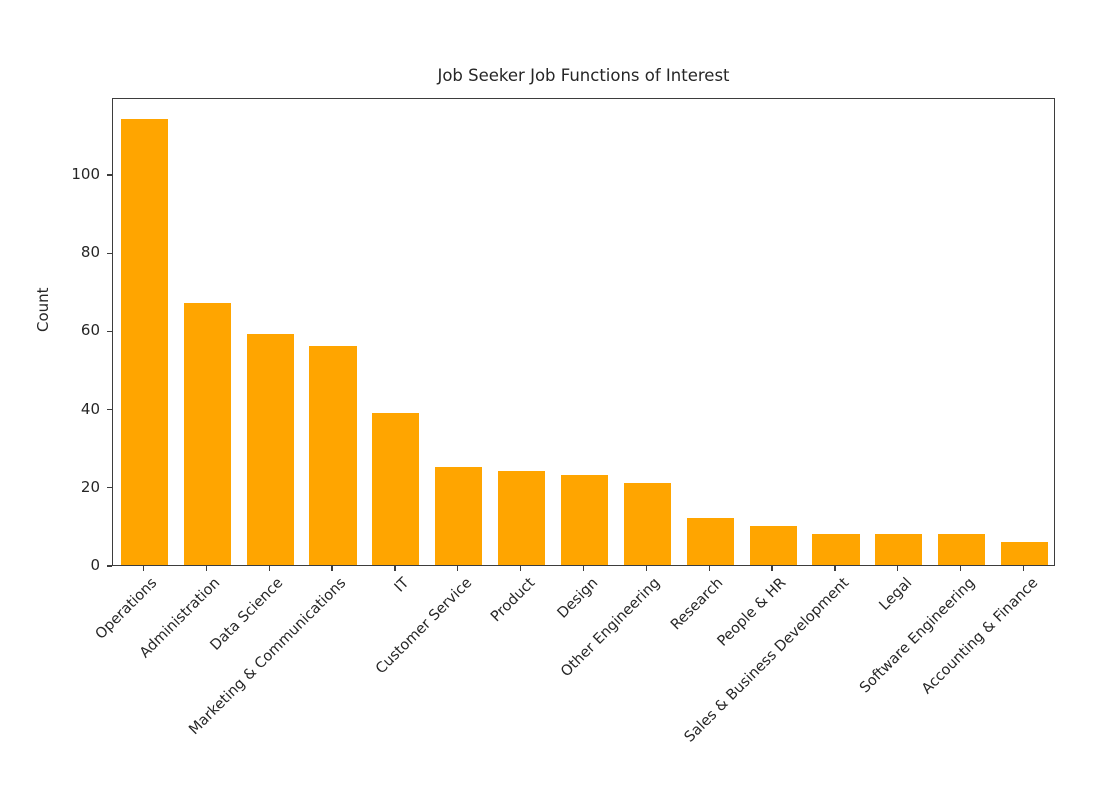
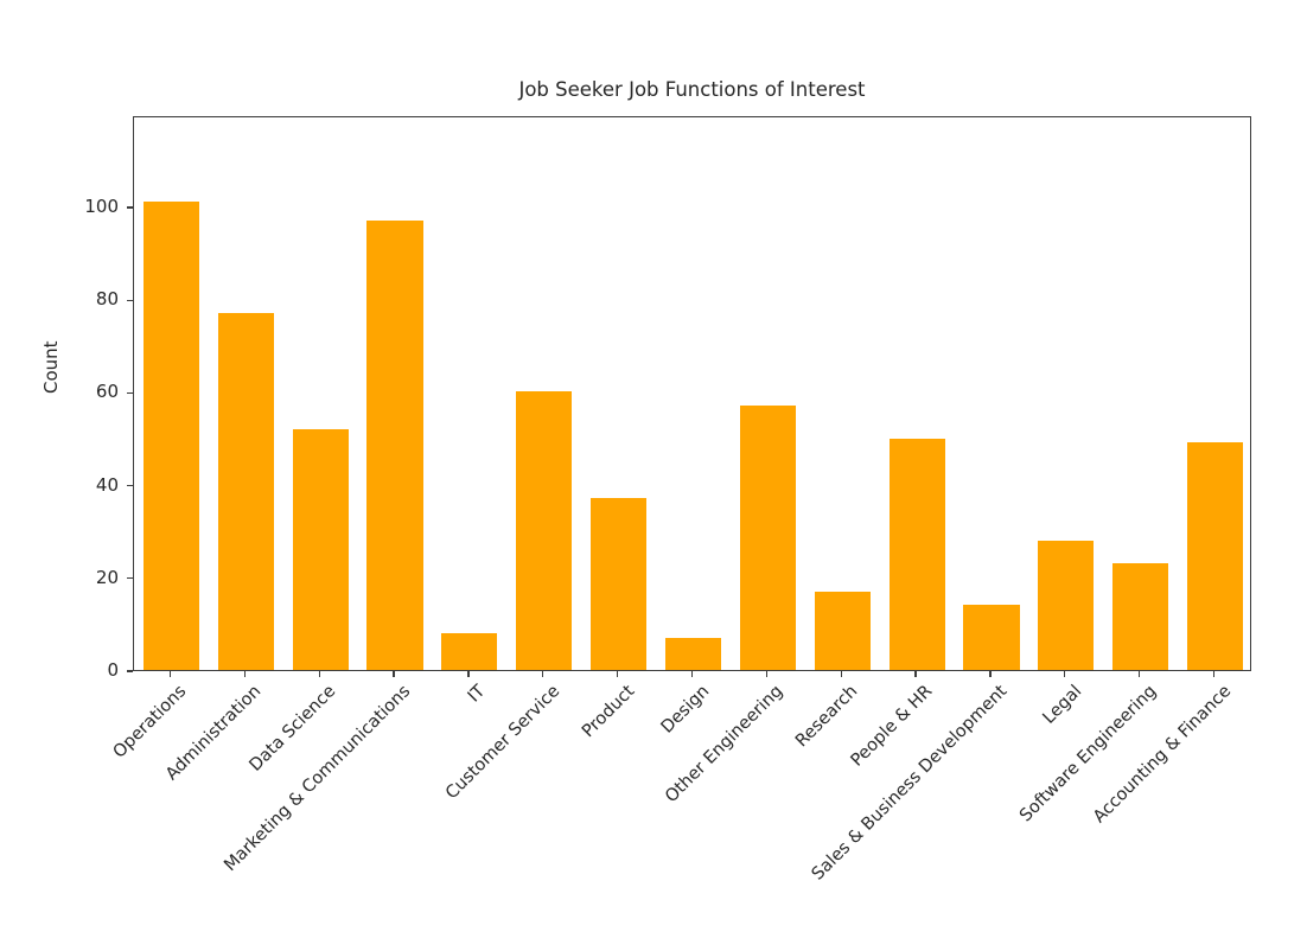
Operations: 114 -> 101
Administration: 67 -> 77
Data Science: 59 -> 52
Marketing & Communications: 56 -> 97
IT: 39 -> 8
Customer Service: 25 -> 60
Product: 24 -> 37
Design: 23 -> 7
Other Engineering: 21 -> 57
Research: 12 -> 17
People & HR: 10 -> 50
Sales & Business Development: 8 -> 14
Legal: 8 -> 28
Software Engineering: 8 -> 23
Accounting & Finance: 6 -> 49
